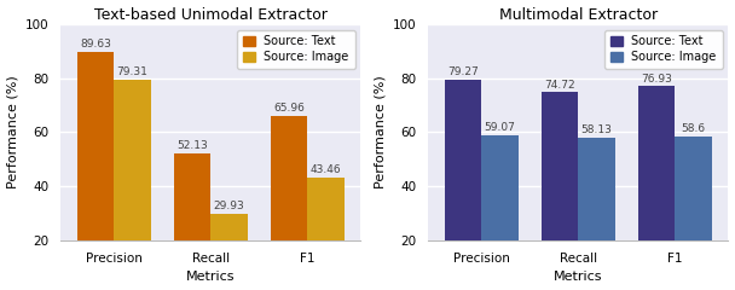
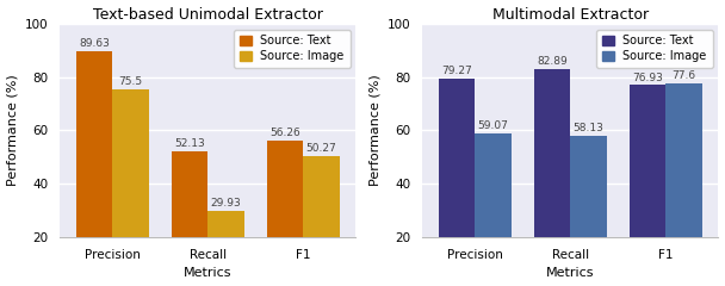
Text-based Unimodal Extractor/Source: Image/Precision: 79.31 -> 75.5
Text-based Unimodal Extractor/Source: Text/F1: 65.96 -> 56.26
Text-based Unimodal Extractor/Source: Image/F1: 43.46 -> 50.27
Multimodal Extractor/Source: Text/Recall: 74.72 -> 82.89
Multimodal Extractor/Source: Image/F1: 58.6 -> 77.6
